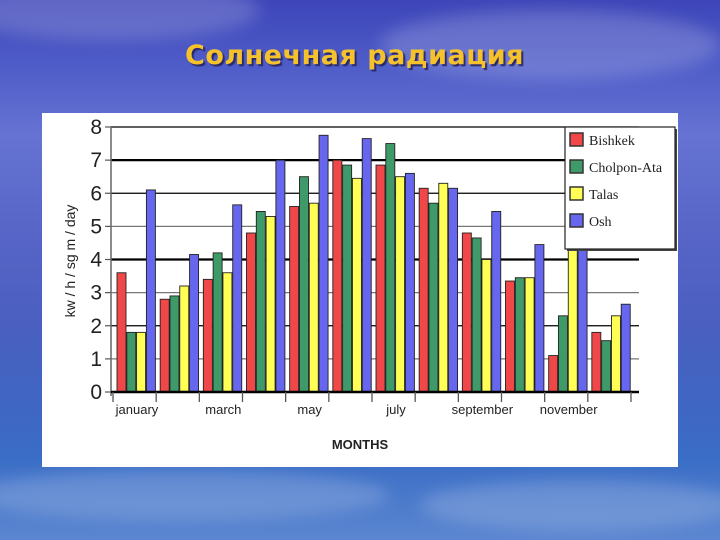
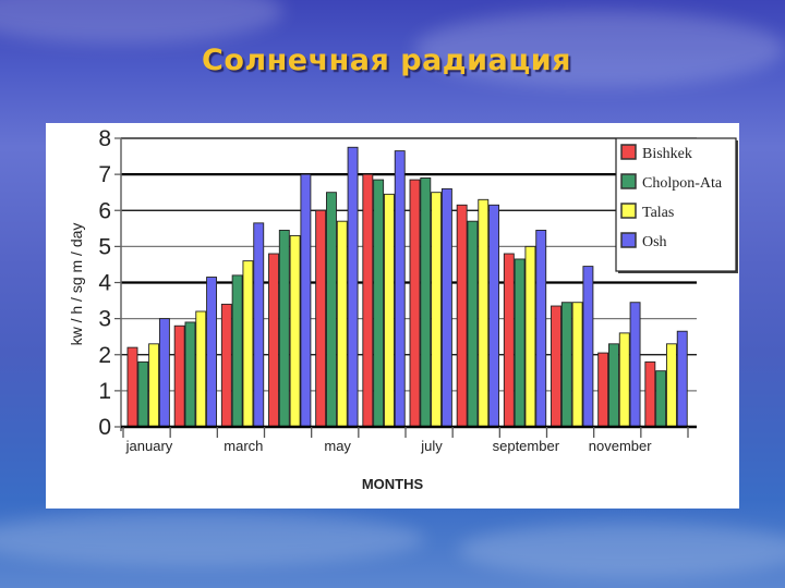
Bishkek/january: 3.6 -> 2.2
Talas/january: 1.8 -> 2.3
Osh/january: 6.1 -> 3.0
Talas/march: 3.6 -> 4.6
Bishkek/may: 5.6 -> 6.0
Cholpon-Ata/july: 7.5 -> 6.9
Talas/september: 4.0 -> 5.0
Bishkek/november: 1.1 -> 2.0
Talas/november: 4.3 -> 2.6
Osh/november: 6.2 -> 3.5
